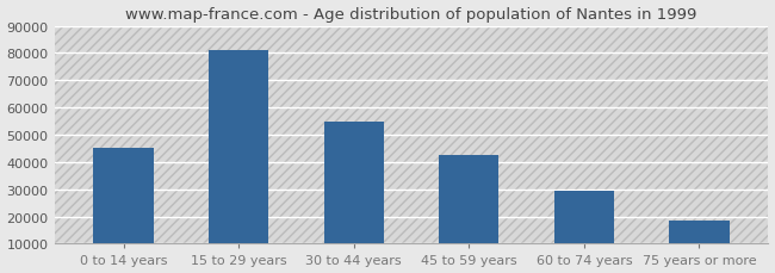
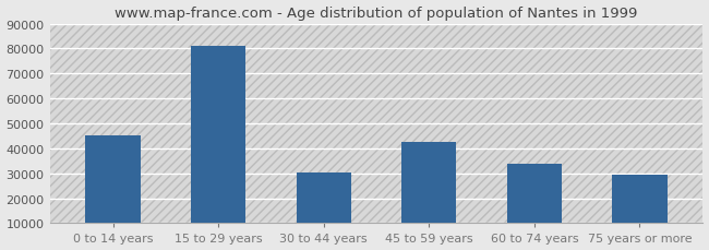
30 to 44 years: 55000 -> 30500
60 to 74 years: 29500 -> 34000
75 years or more: 18500 -> 29500
